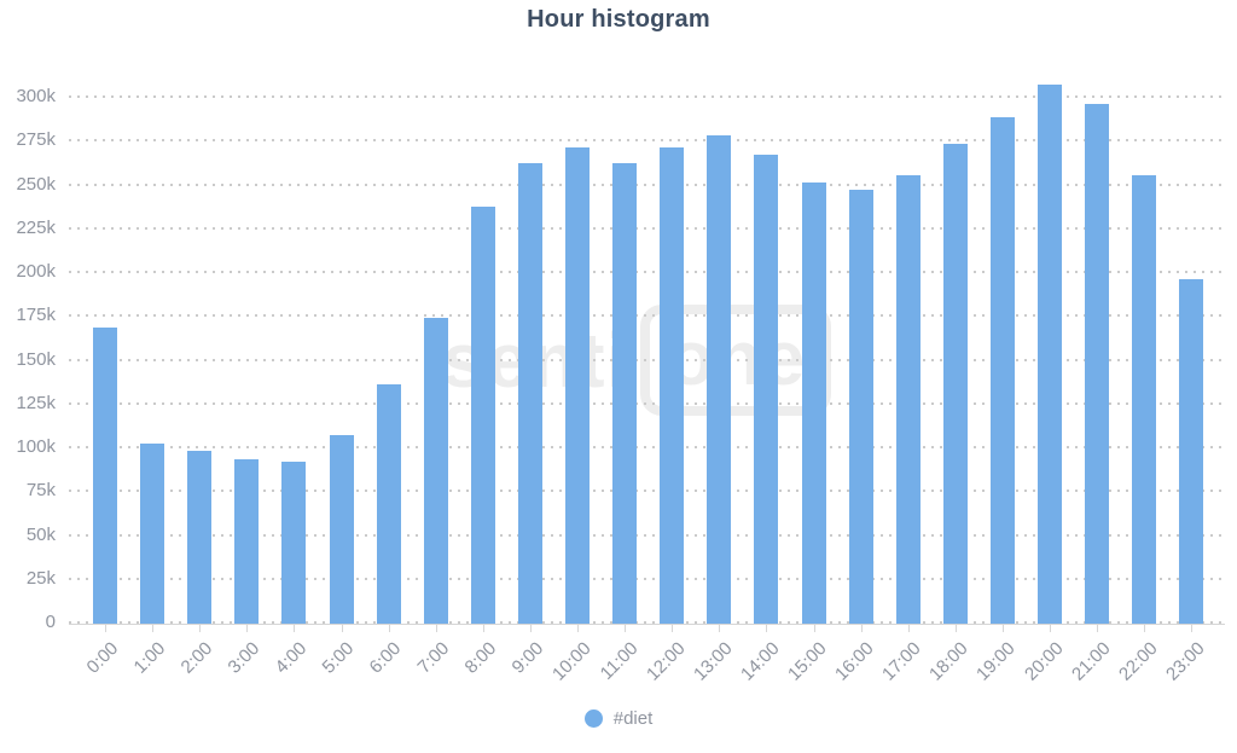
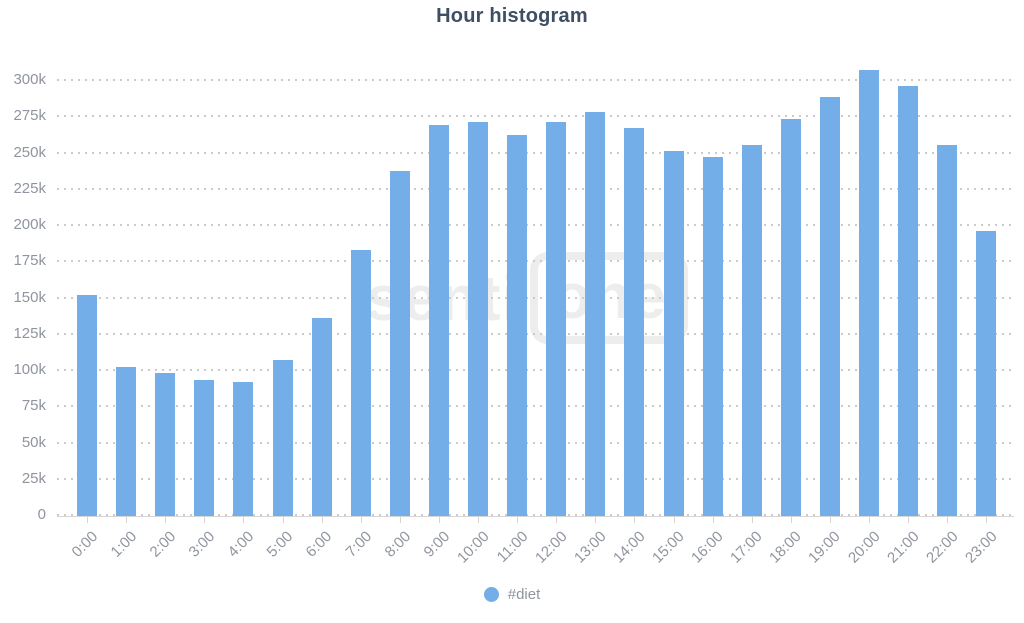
0:00: 168k -> 152k
7:00: 174k -> 183k
9:00: 262k -> 269k
